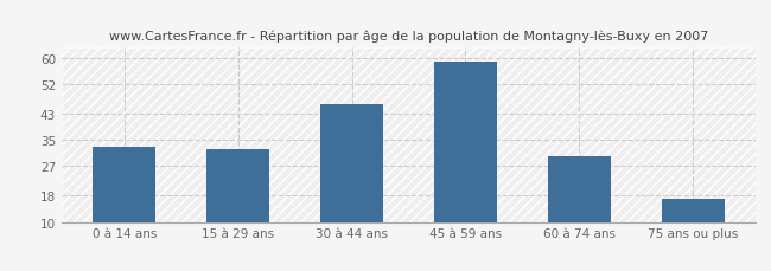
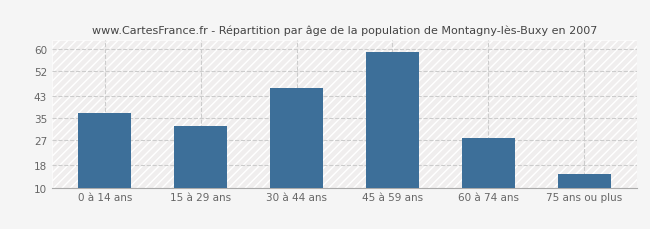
0 à 14 ans: 33 -> 37
60 à 74 ans: 30 -> 28
75 ans ou plus: 17 -> 15
